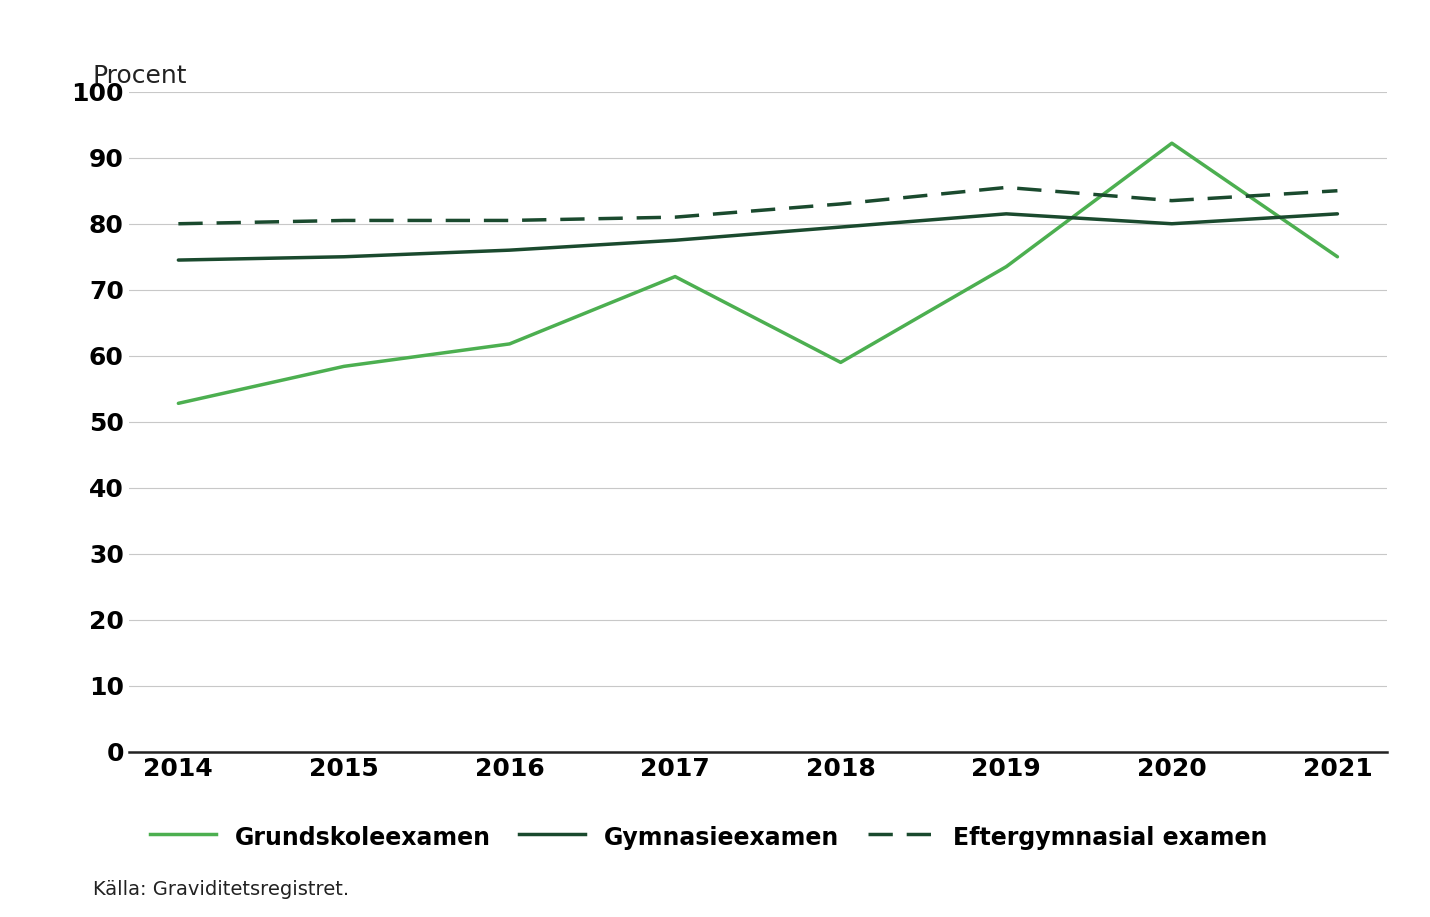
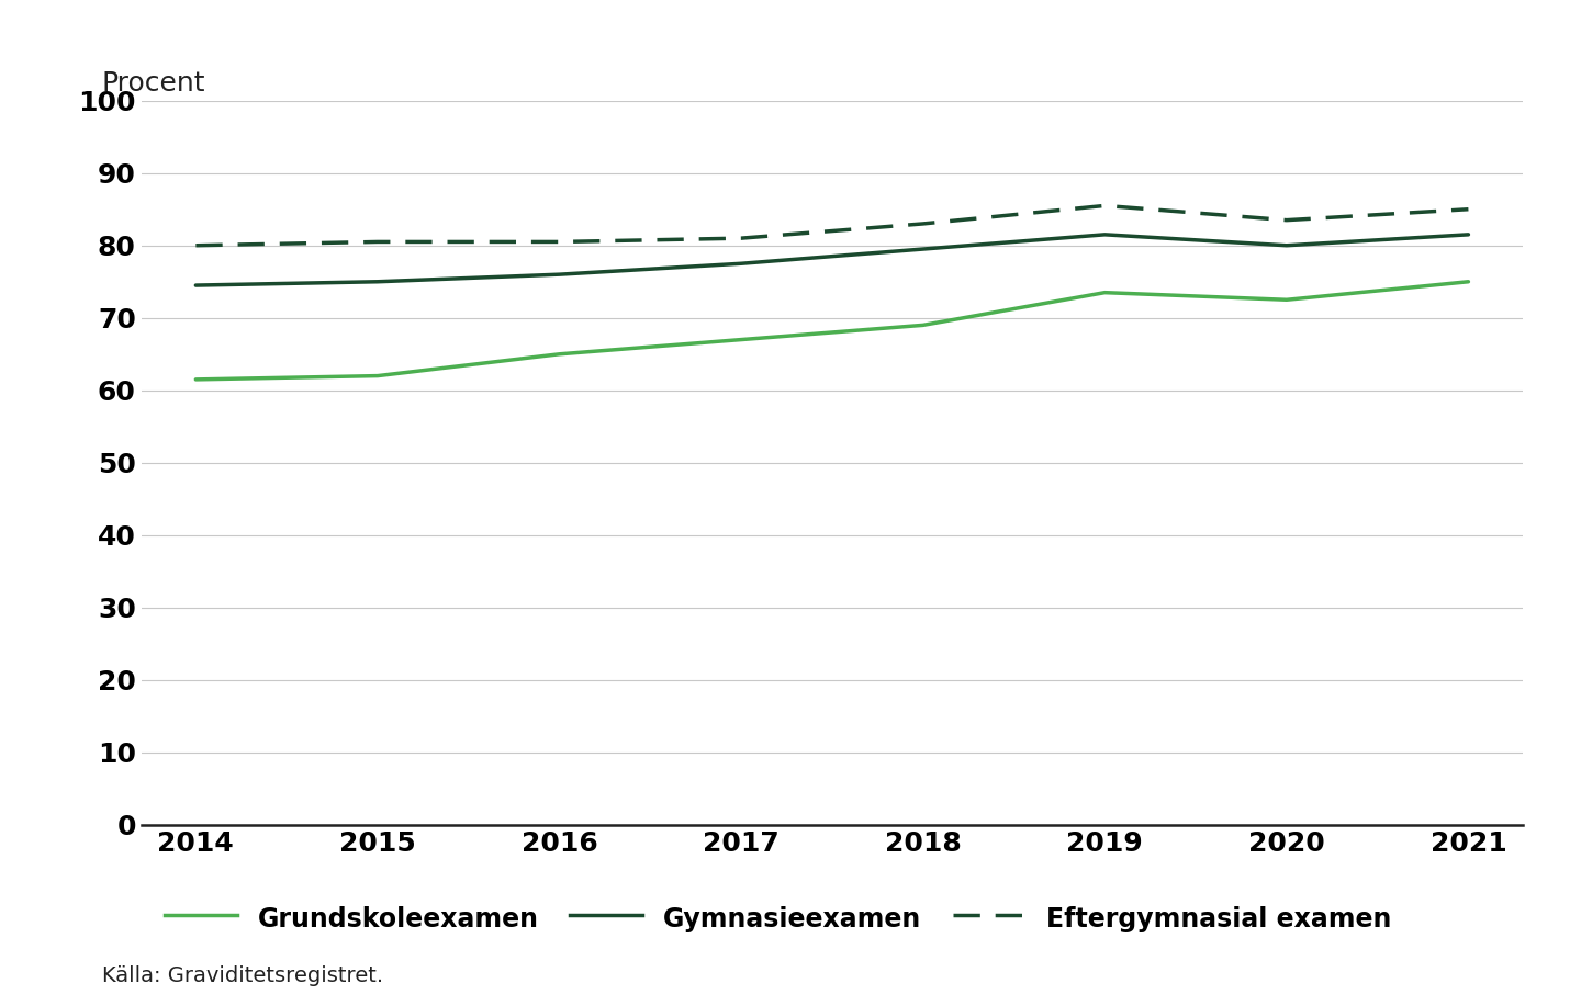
Grundskoleexamen/2014: 52.8 -> 61.5
Grundskoleexamen/2015: 58.4 -> 62.0
Grundskoleexamen/2016: 61.8 -> 65.0
Grundskoleexamen/2017: 72.0 -> 67.0
Grundskoleexamen/2018: 59.0 -> 69.0
Grundskoleexamen/2020: 92.2 -> 72.5
